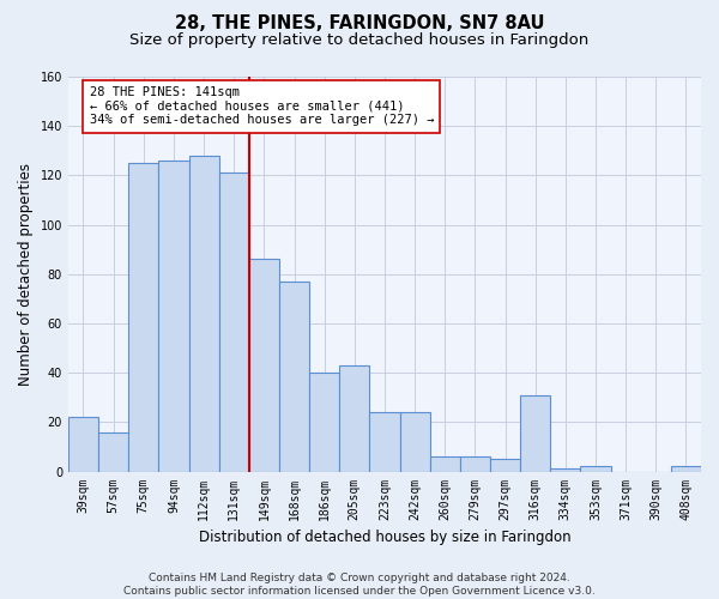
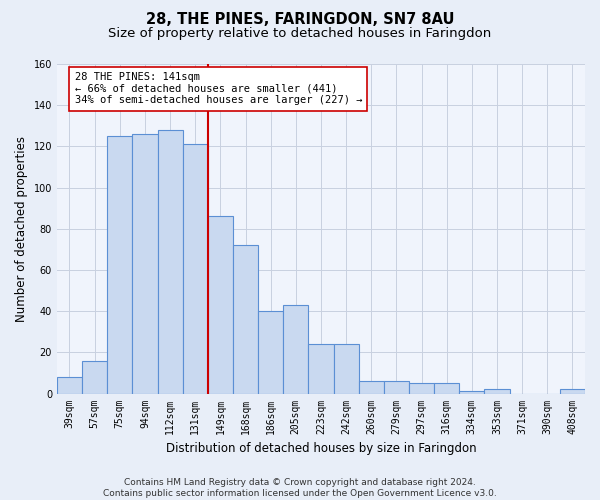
39sqm: 22 -> 8
168sqm: 77 -> 72
316sqm: 31 -> 5
